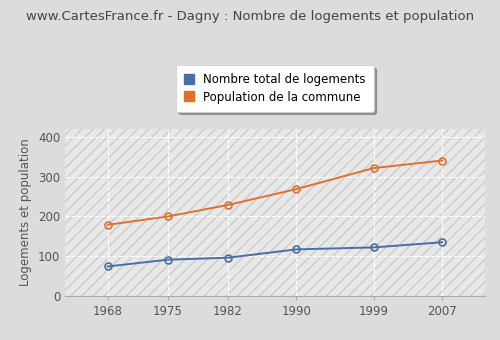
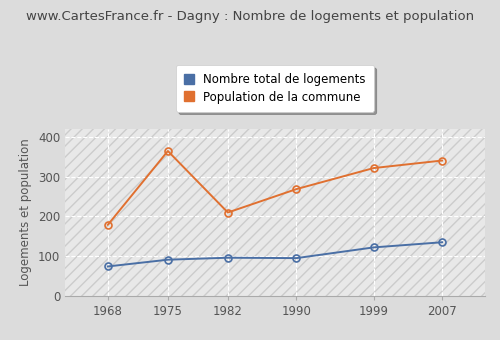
Population de la commune/1975: 200 -> 365
Population de la commune/1982: 229 -> 210
Nombre total de logements/1990: 117 -> 95
